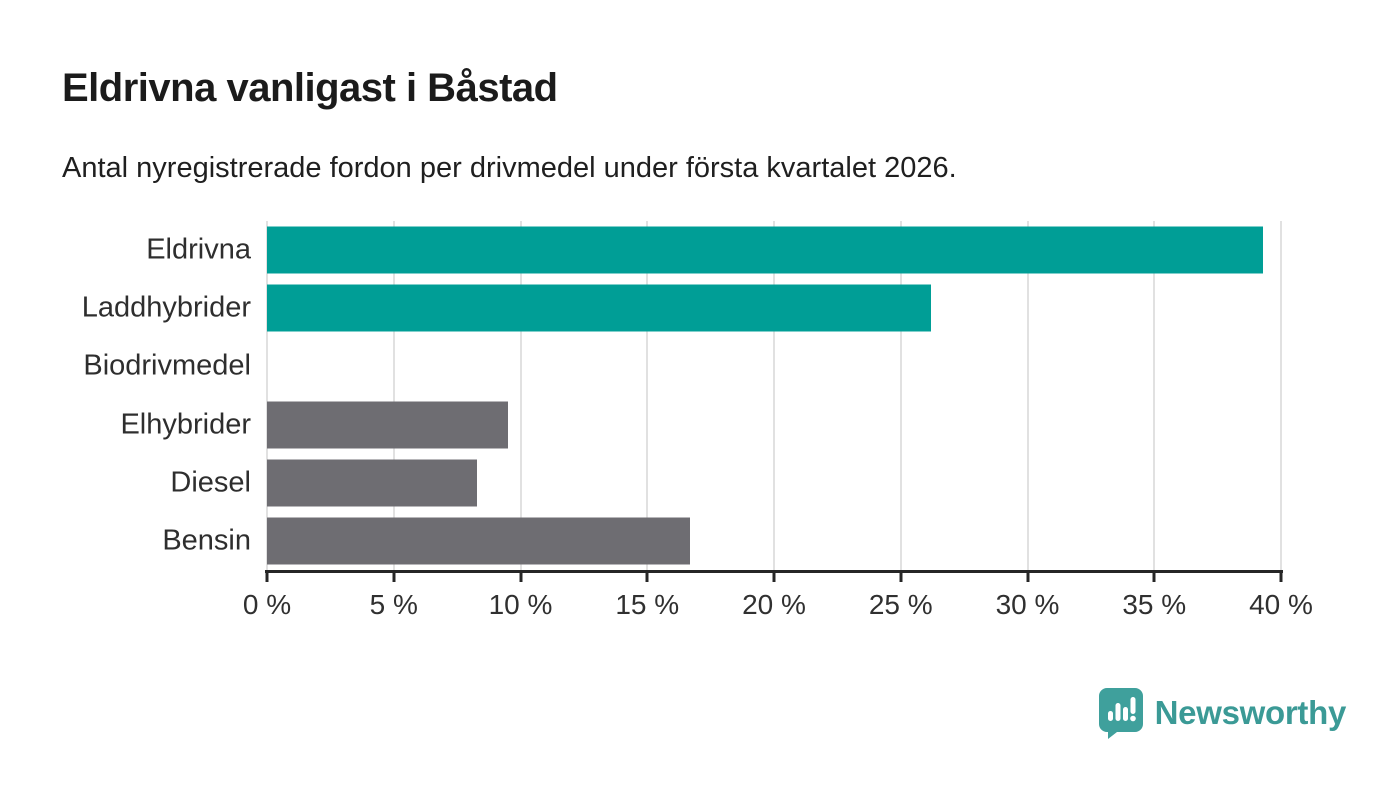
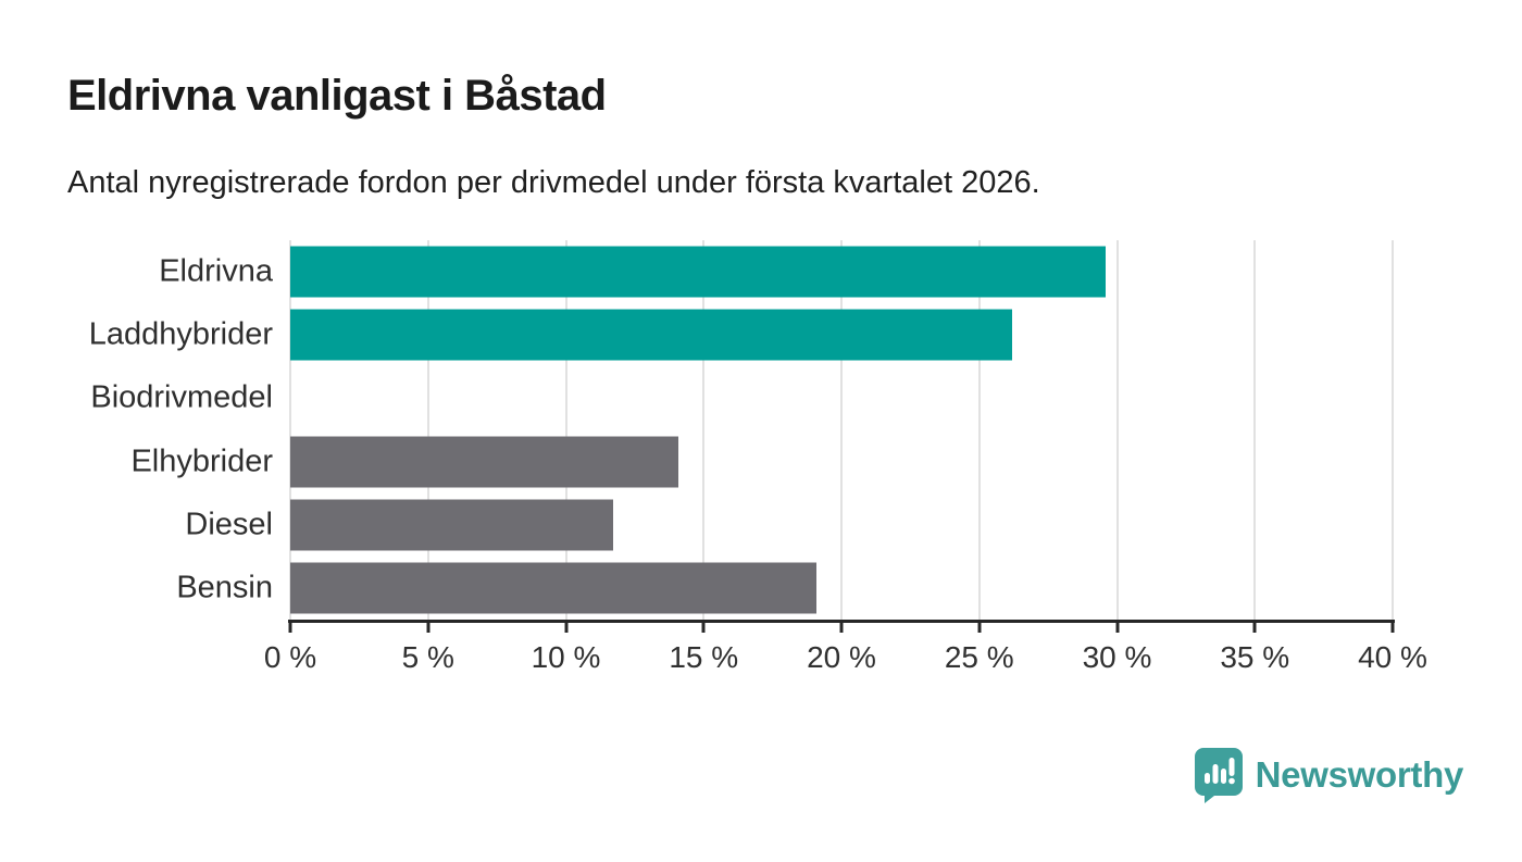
Eldrivna: 39.3% -> 29.6%
Elhybrider: 9.5% -> 14.1%
Diesel: 8.3% -> 11.7%
Bensin: 16.7% -> 19.1%
